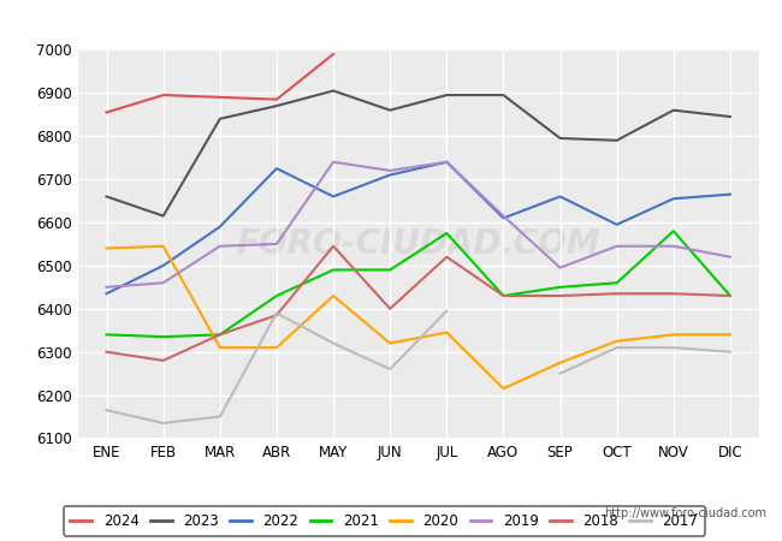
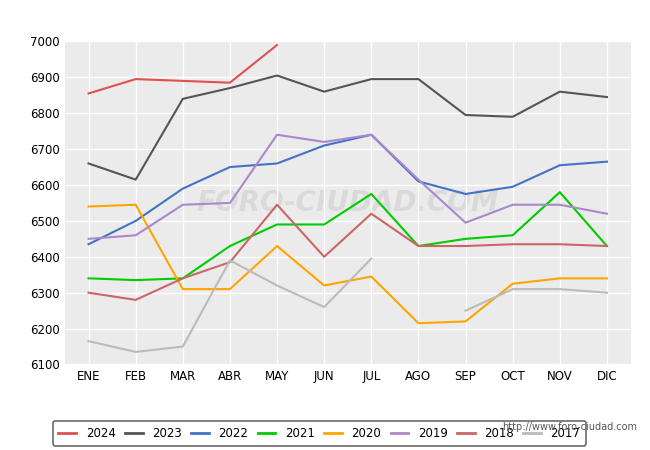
2022/ABR: 6725 -> 6650
2022/SEP: 6660 -> 6575
2020/SEP: 6275 -> 6220
